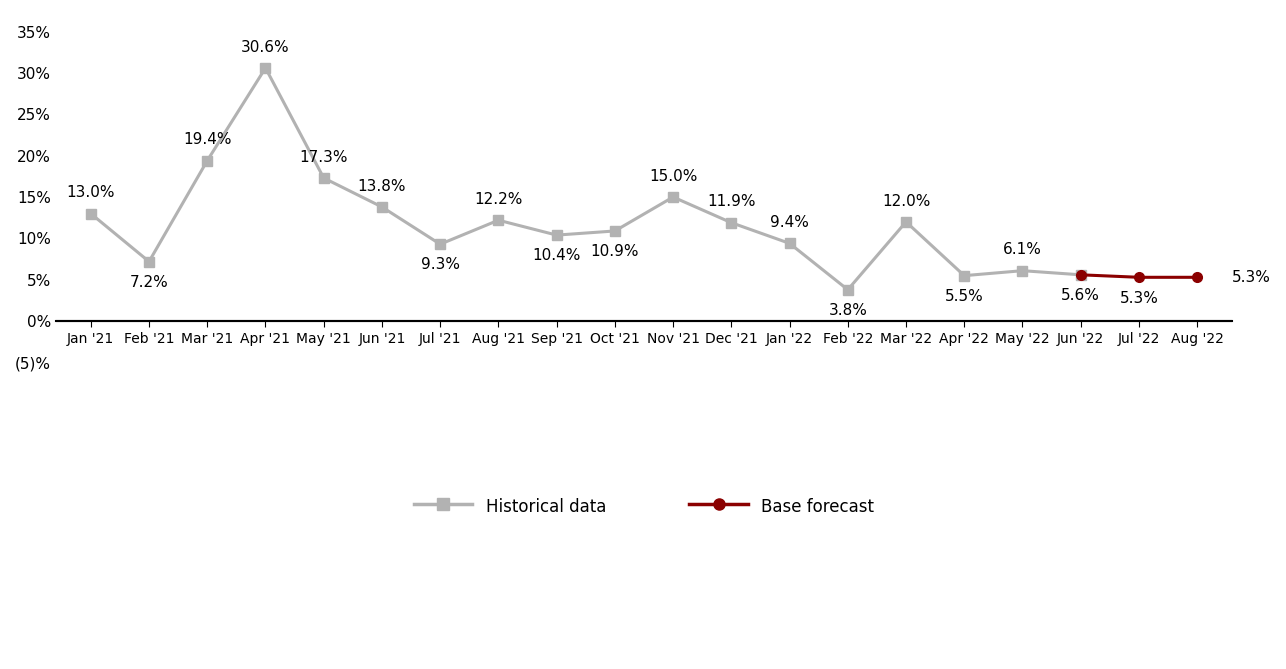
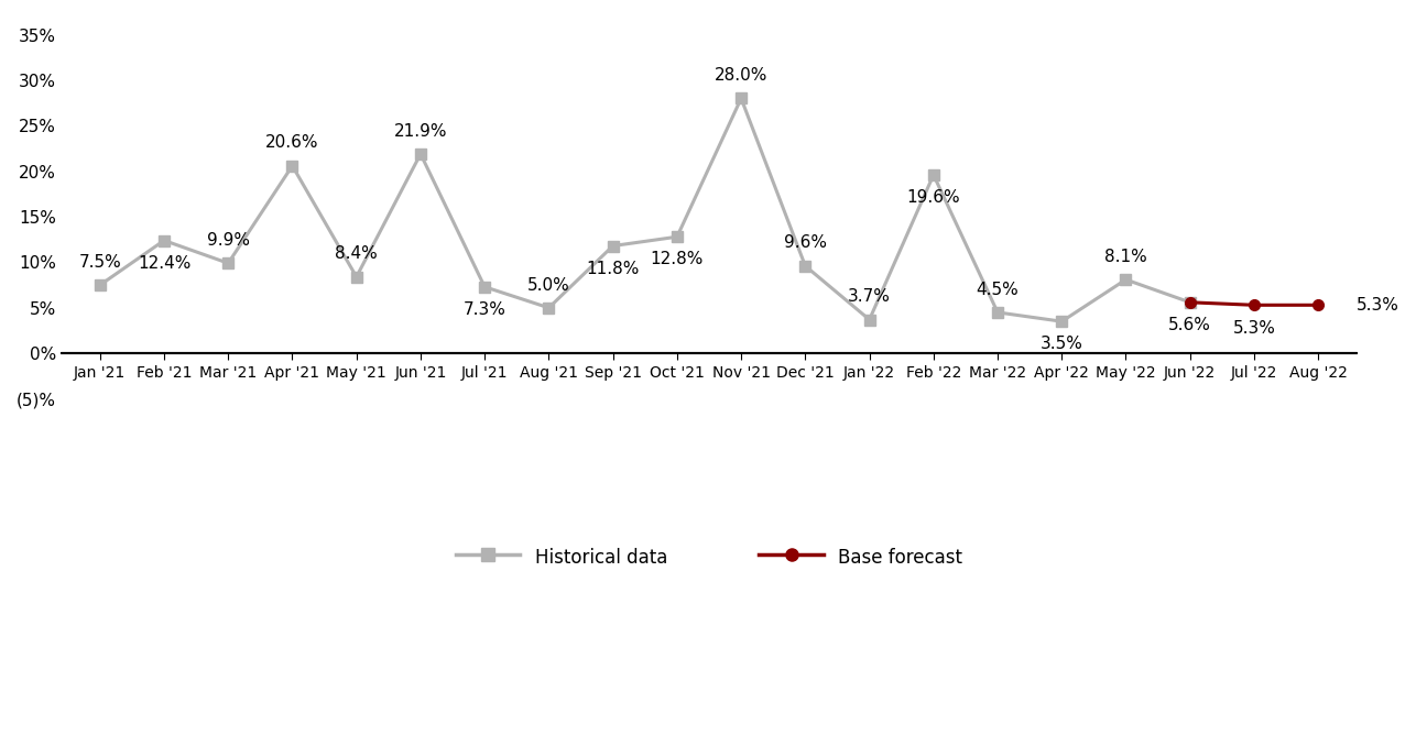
Historical data/Jan '21: 13.0% -> 7.5%
Historical data/Feb '21: 7.2% -> 12.4%
Historical data/Mar '21: 19.4% -> 9.9%
Historical data/Apr '21: 30.6% -> 20.6%
Historical data/May '21: 17.3% -> 8.4%
Historical data/Jun '21: 13.8% -> 21.9%
Historical data/Jul '21: 9.3% -> 7.3%
Historical data/Aug '21: 12.2% -> 5.0%
Historical data/Sep '21: 10.4% -> 11.8%
Historical data/Oct '21: 10.9% -> 12.8%
Historical data/Nov '21: 15.0% -> 28.0%
Historical data/Dec '21: 11.9% -> 9.6%
Historical data/Jan '22: 9.4% -> 3.7%
Historical data/Feb '22: 3.8% -> 19.6%
Historical data/Mar '22: 12.0% -> 4.5%
Historical data/Apr '22: 5.5% -> 3.5%
Historical data/May '22: 6.1% -> 8.1%
